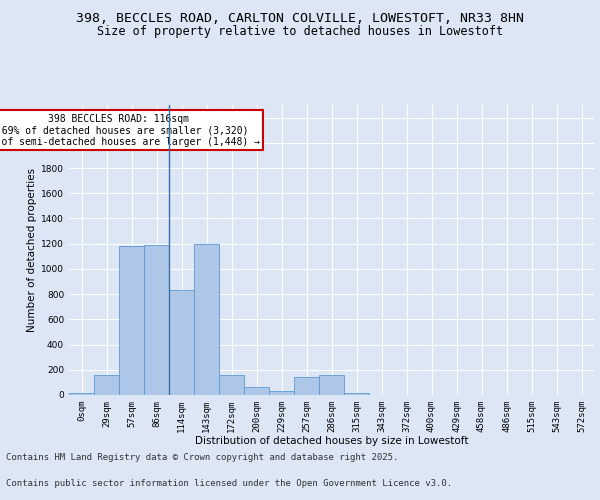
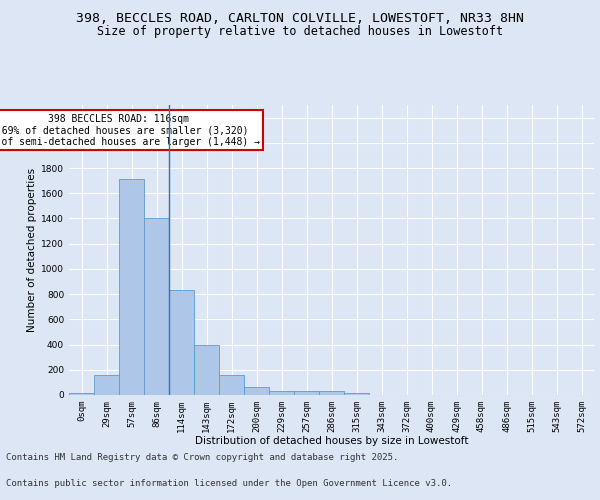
57sqm: 1180 -> 1710
86sqm: 1190 -> 1400
143sqm: 1200 -> 400
257sqm: 140 -> 30
286sqm: 160 -> 30
